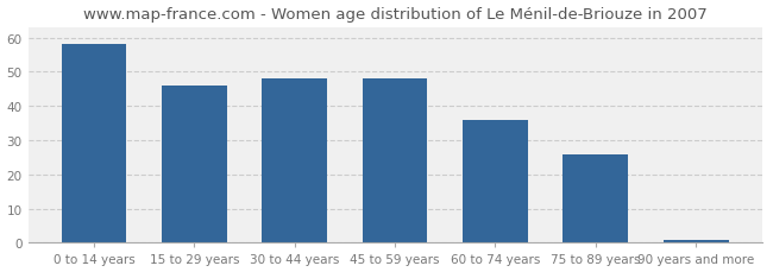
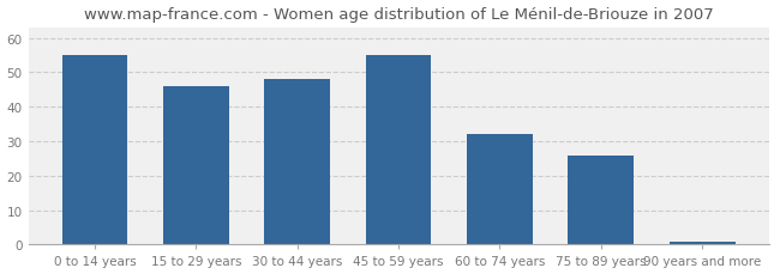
0 to 14 years: 58 -> 55
45 to 59 years: 48 -> 55
60 to 74 years: 36 -> 32
